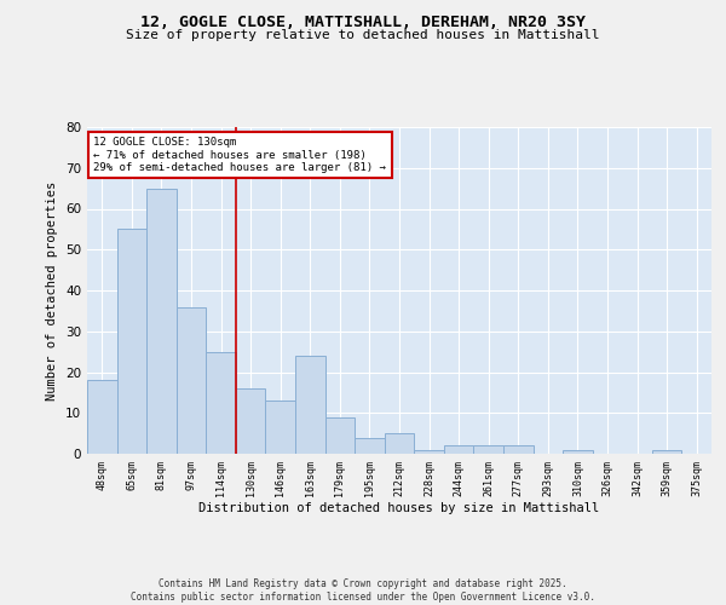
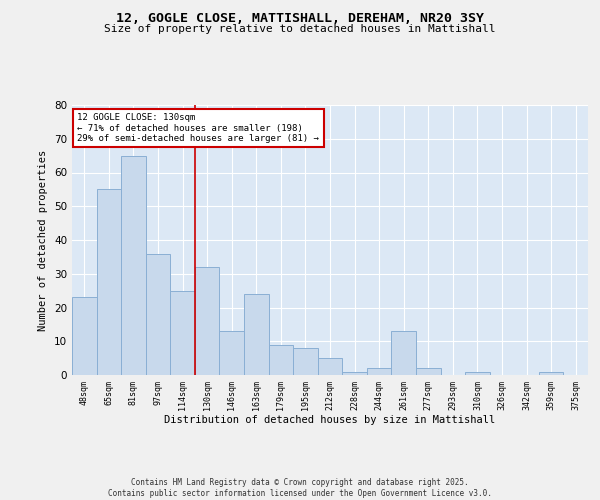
48sqm: 18 -> 23
130sqm: 16 -> 32
195sqm: 4 -> 8
261sqm: 2 -> 13
